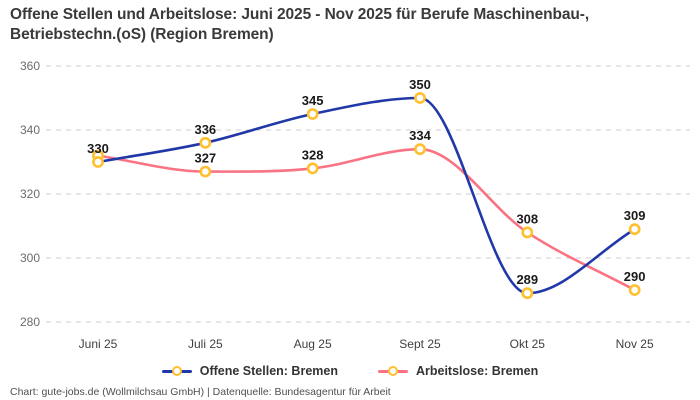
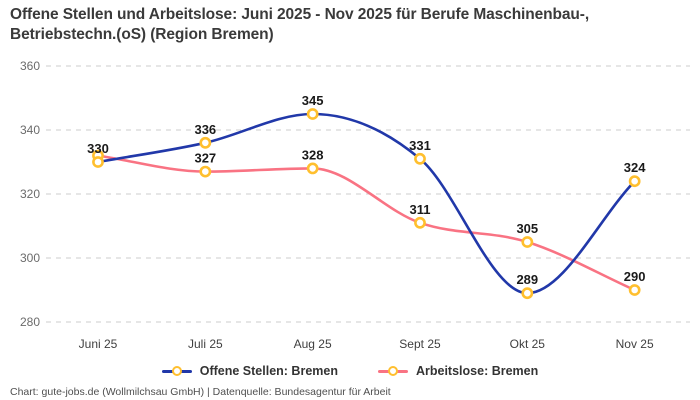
Offene Stellen: Bremen/Sept 25: 350 -> 331
Arbeitslose: Bremen/Sept 25: 334 -> 311
Arbeitslose: Bremen/Okt 25: 308 -> 305
Offene Stellen: Bremen/Nov 25: 309 -> 324
